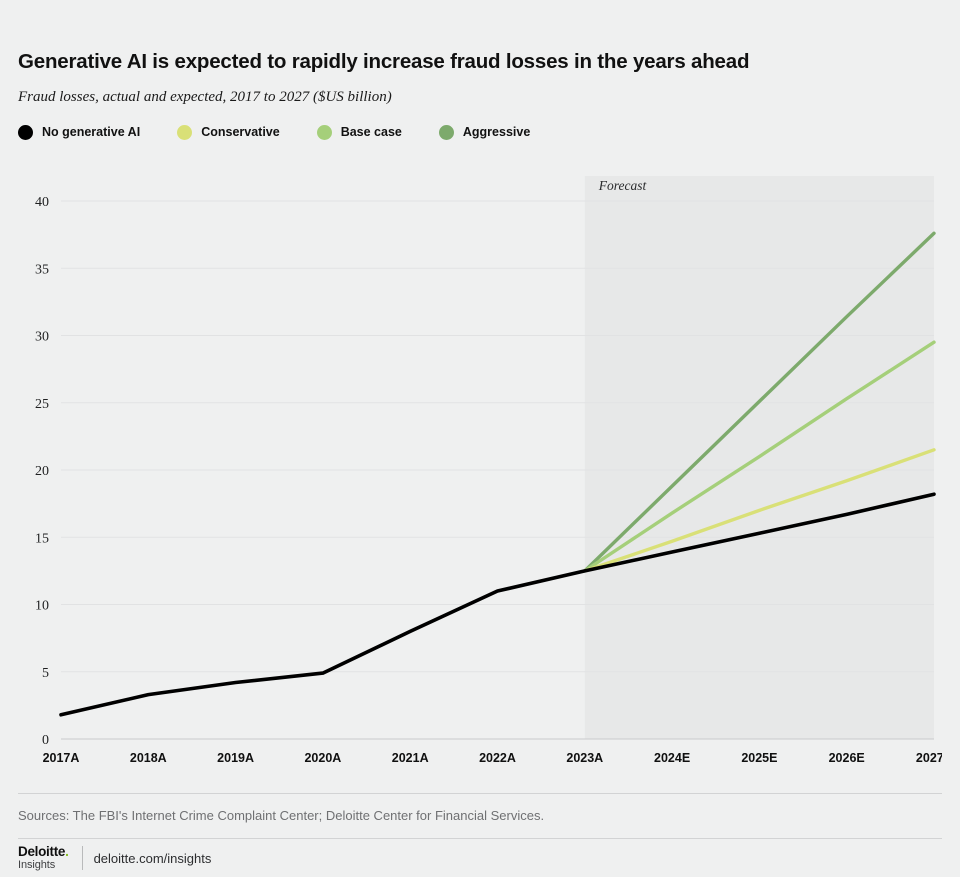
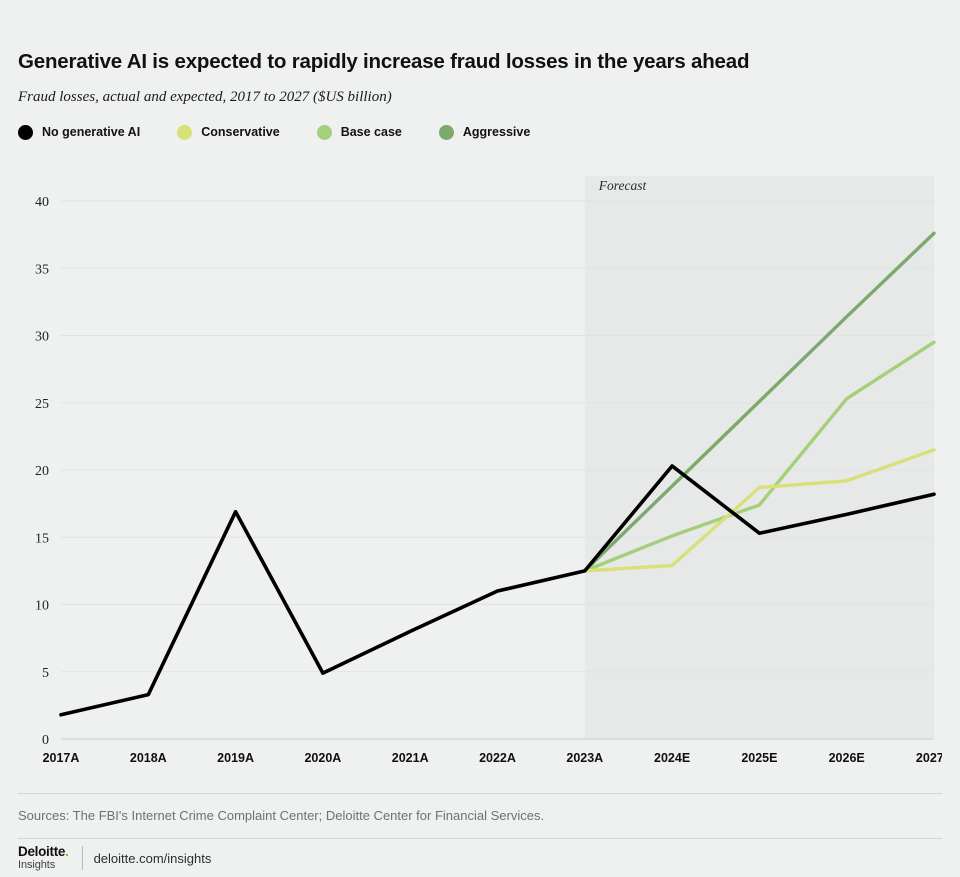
No generative AI/2019A: 4.2 -> 16.9
No generative AI/2024E: 13.9 -> 20.3
Conservative/2024E: 14.7 -> 12.9
Base case/2024E: 16.8 -> 15.1
Conservative/2025E: 17.0 -> 18.7
Base case/2025E: 21.0 -> 17.4
